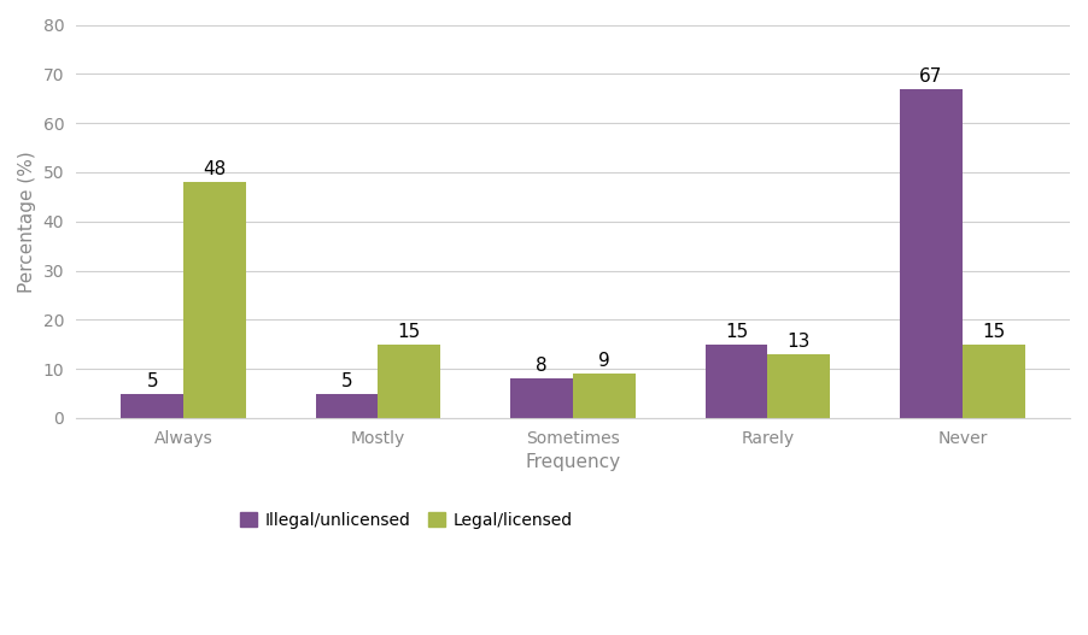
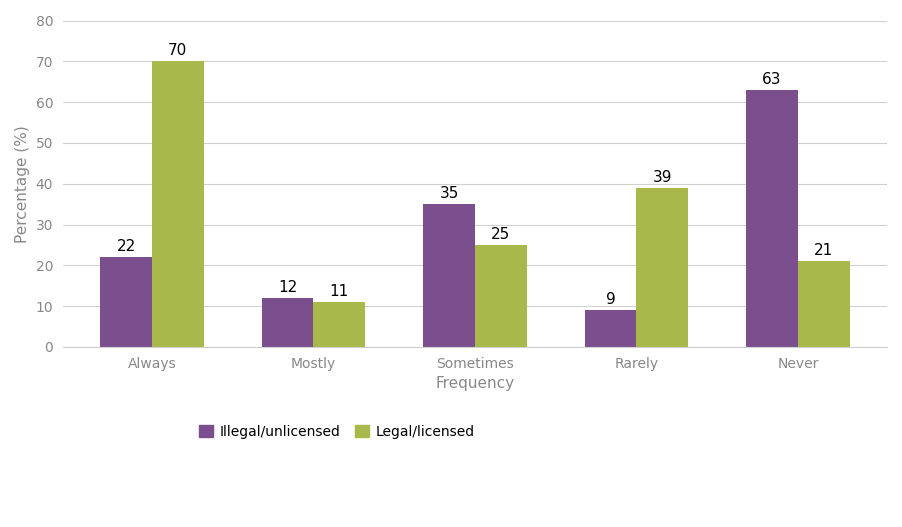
Illegal/unlicensed/Always: 5 -> 22
Legal/licensed/Always: 48 -> 70
Illegal/unlicensed/Mostly: 5 -> 12
Legal/licensed/Mostly: 15 -> 11
Illegal/unlicensed/Sometimes: 8 -> 35
Legal/licensed/Sometimes: 9 -> 25
Illegal/unlicensed/Rarely: 15 -> 9
Legal/licensed/Rarely: 13 -> 39
Illegal/unlicensed/Never: 67 -> 63
Legal/licensed/Never: 15 -> 21
